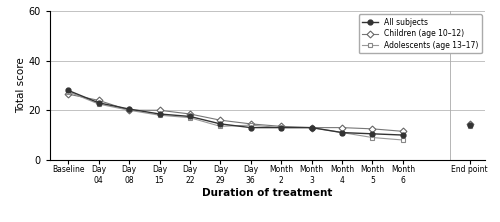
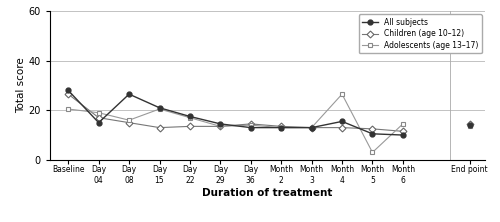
Adolescents (age 13–17)/Baseline: 27.5 -> 20.5
All subjects/Day 04: 23.0 -> 15.0
Children (age 10–12)/Day 04: 24.0 -> 17.0
Adolescents (age 13–17)/Day 04: 22.5 -> 19.0
All subjects/Day 08: 20.5 -> 26.5
Children (age 10–12)/Day 08: 20.0 -> 15.0
Adolescents (age 13–17)/Day 08: 20.0 -> 16.0
All subjects/Day 15: 18.5 -> 21.0
Children (age 10–12)/Day 15: 20.0 -> 13.0
Adolescents (age 13–17)/Day 15: 18.0 -> 20.5
Children (age 10–12)/Day 22: 18.5 -> 13.5
Children (age 10–12)/Day 29: 16.0 -> 13.5
All subjects/Month 4: 11.0 -> 15.5
Adolescents (age 13–17)/Month 4: 11.0 -> 26.5
Adolescents (age 13–17)/Month 5: 9.0 -> 3.0
Adolescents (age 13–17)/Month 6: 8.0 -> 14.5
